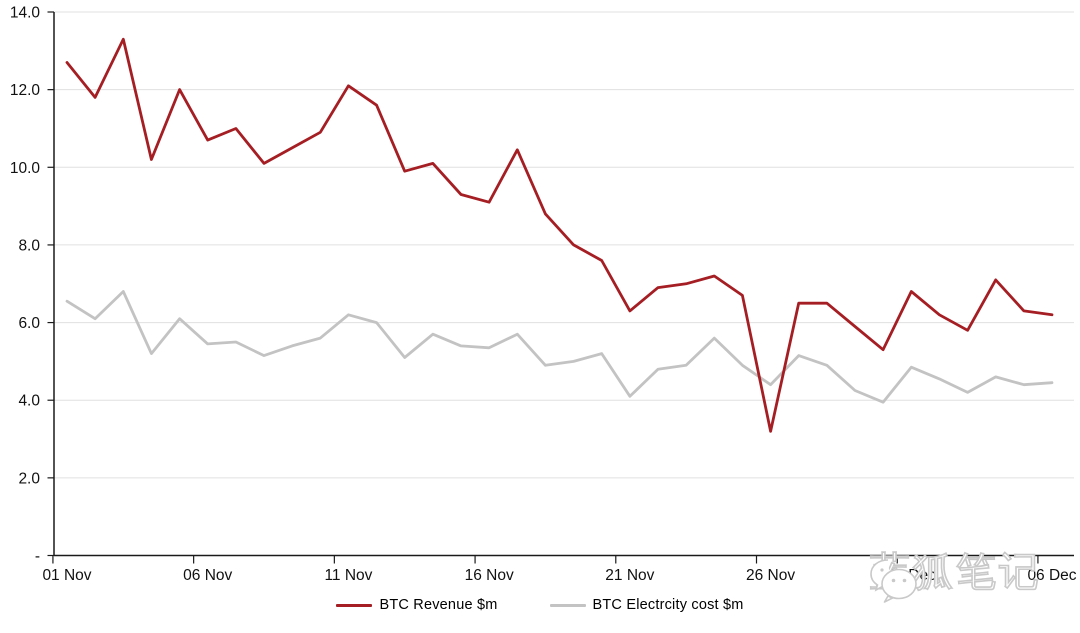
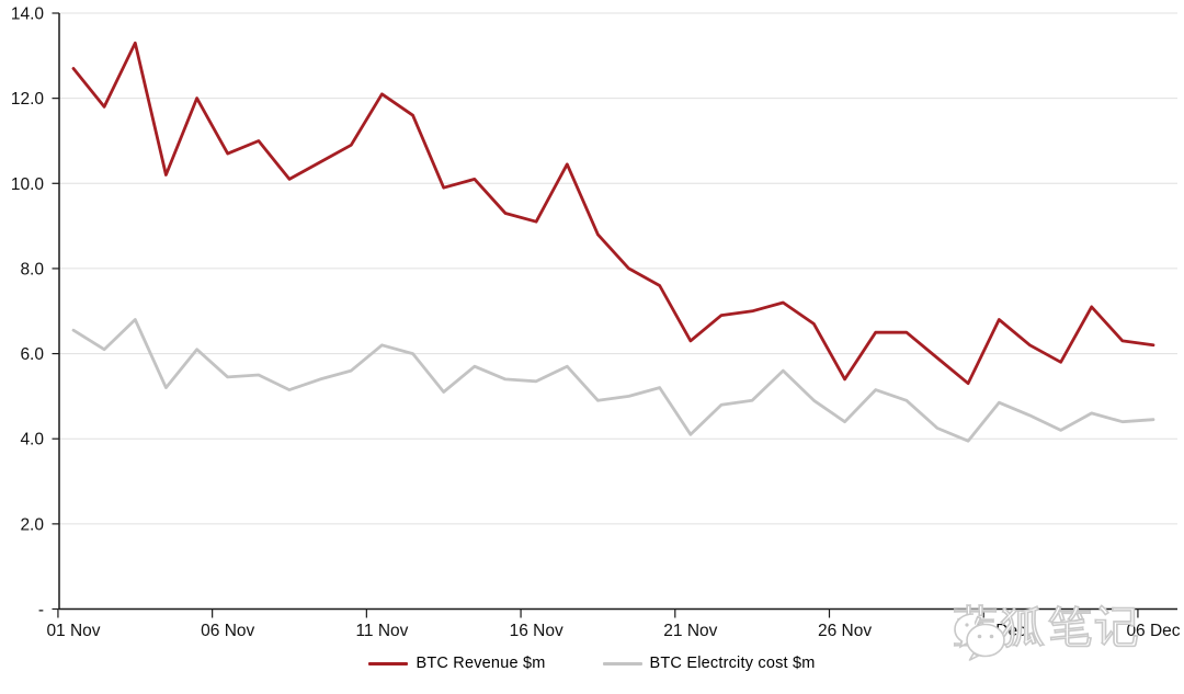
BTC Revenue $m/26 Nov: 3.2 -> 5.4
